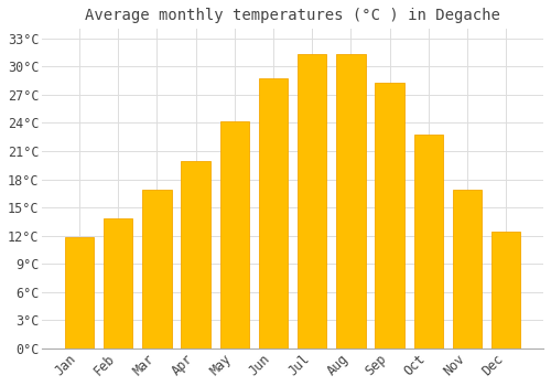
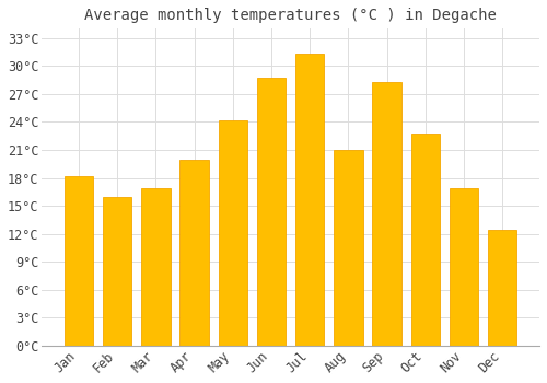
Jan: 11.9°C -> 18.2°C
Feb: 13.9°C -> 16.0°C
Aug: 31.3°C -> 21.0°C
